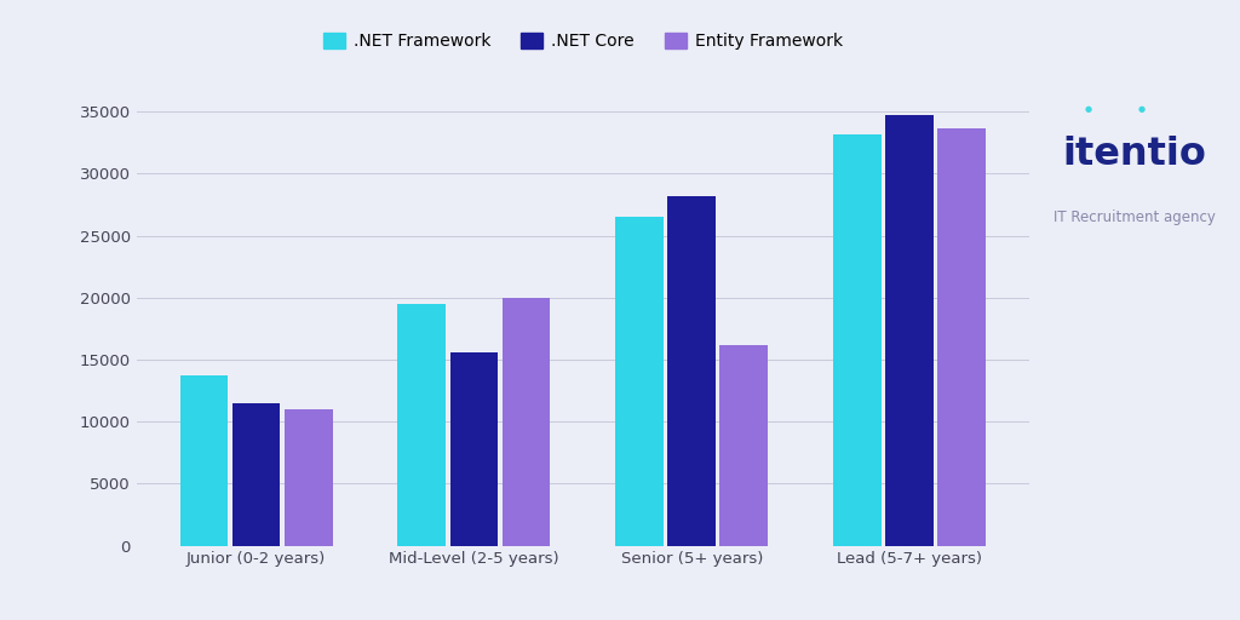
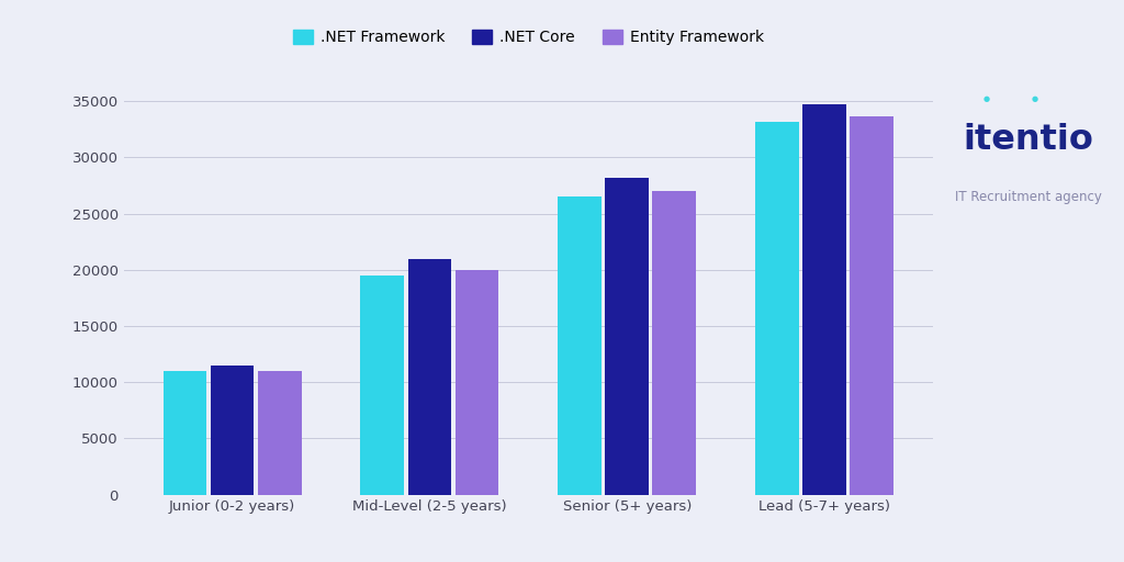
.NET Framework/Junior (0-2 years): 13700 -> 11000
.NET Core/Mid-Level (2-5 years): 15600 -> 21000
Entity Framework/Senior (5+ years): 16200 -> 27000
